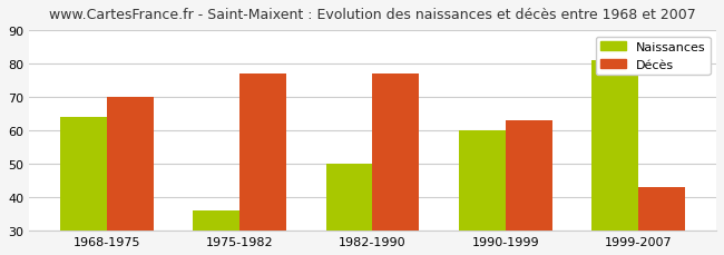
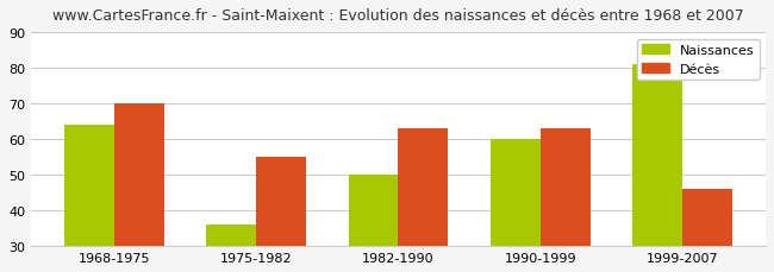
Décès/1975-1982: 77 -> 55
Décès/1982-1990: 77 -> 63
Décès/1999-2007: 43 -> 46
